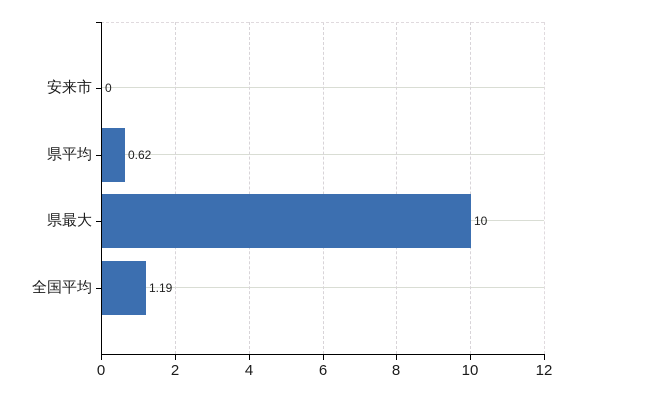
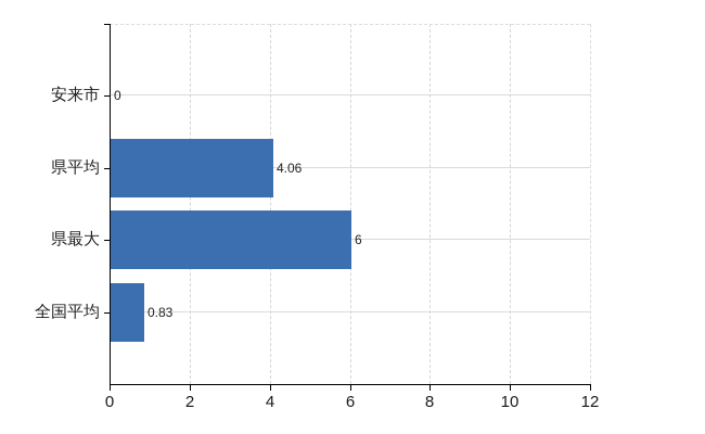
県平均: 0.62 -> 4.06
県最大: 10 -> 6
全国平均: 1.19 -> 0.83
